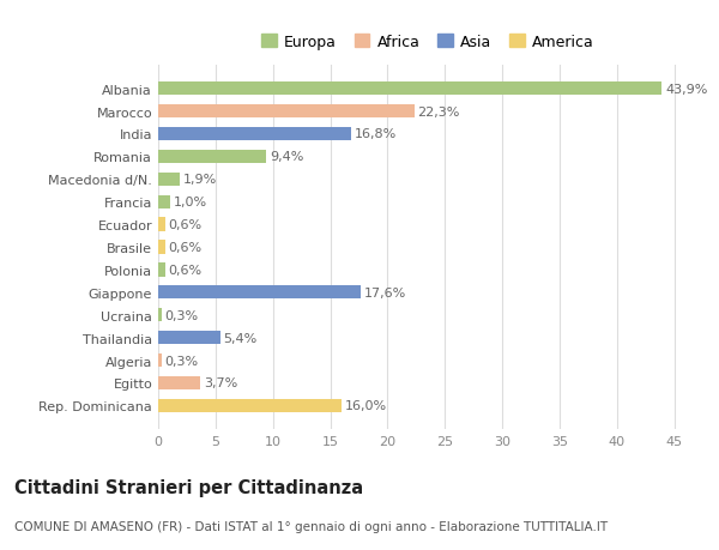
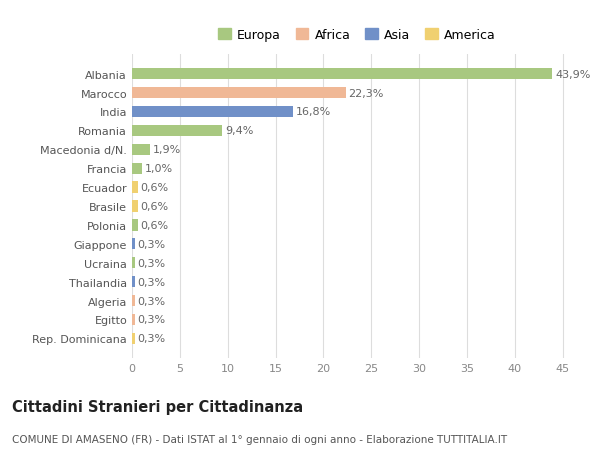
Giappone: 17,6% -> 0,3%
Thailandia: 5,4% -> 0,3%
Egitto: 3,7% -> 0,3%
Rep. Dominicana: 16,0% -> 0,3%
